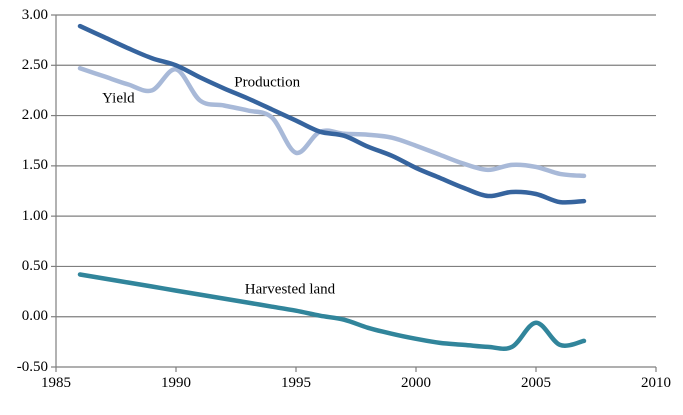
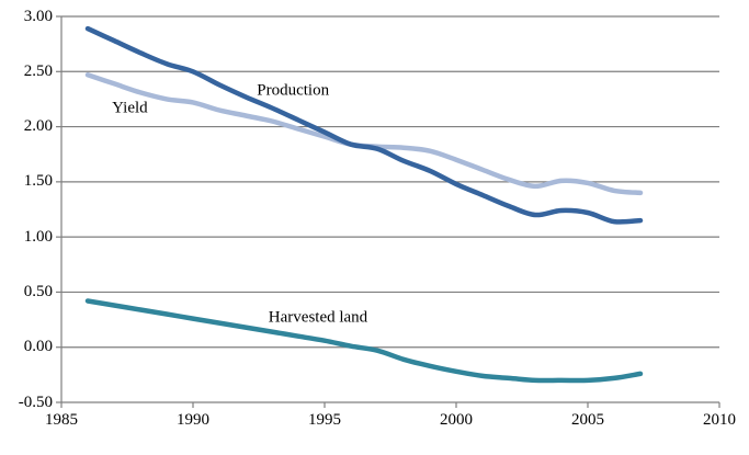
Yield/1990: 2.46 -> 2.22
Yield/1995: 1.63 -> 1.91
Harvested land/2005: -0.06 -> -0.30
